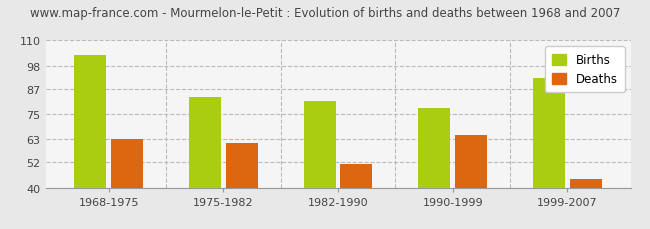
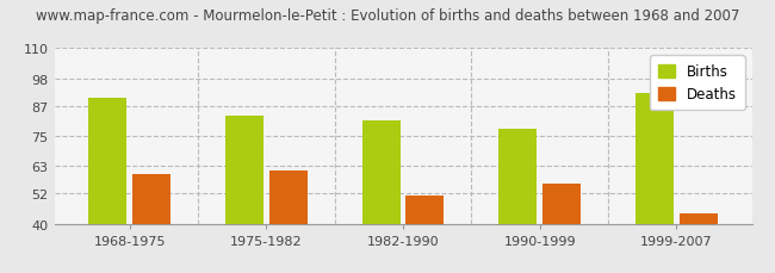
Births/1968-1975: 103 -> 90
Deaths/1968-1975: 63 -> 60
Deaths/1990-1999: 65 -> 56
